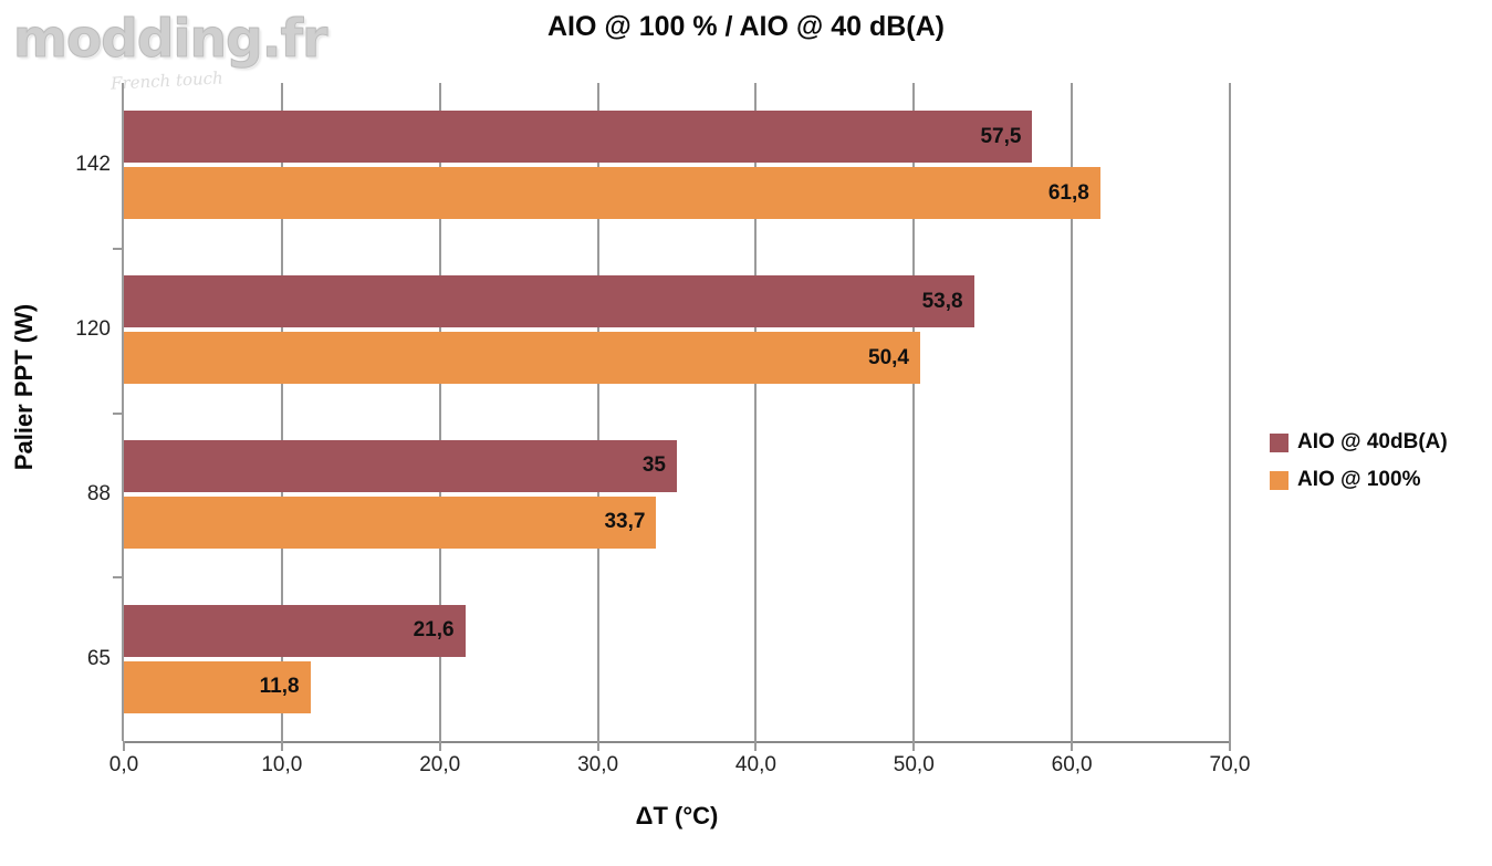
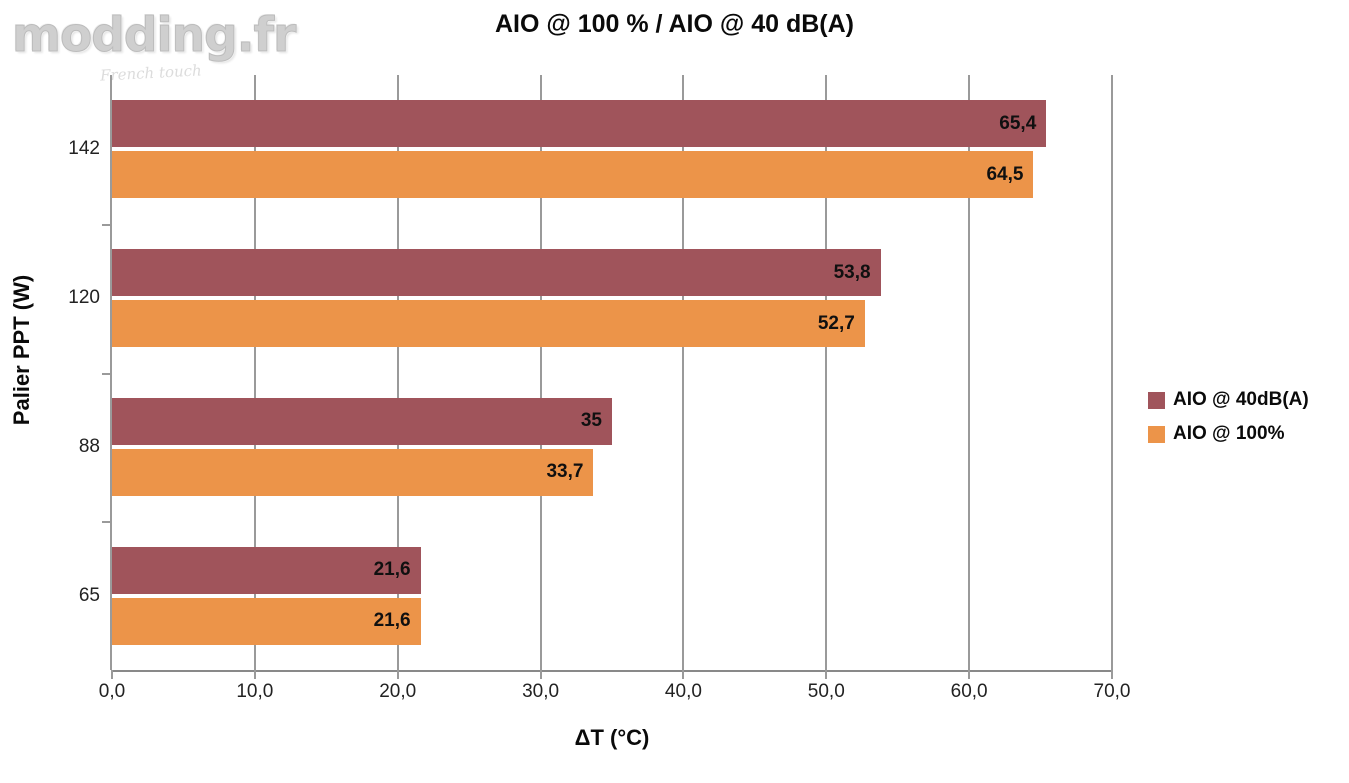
AIO @ 40dB(A)/142: 57,5 -> 65,4
AIO @ 100%/142: 61,8 -> 64,5
AIO @ 100%/120: 50,4 -> 52,7
AIO @ 100%/65: 11,8 -> 21,6
